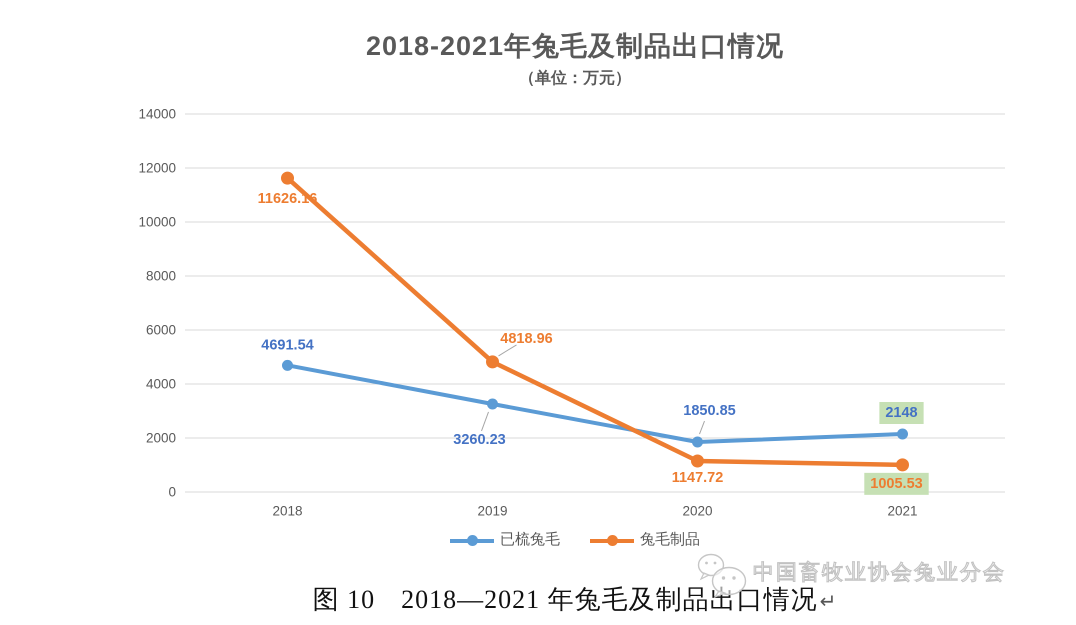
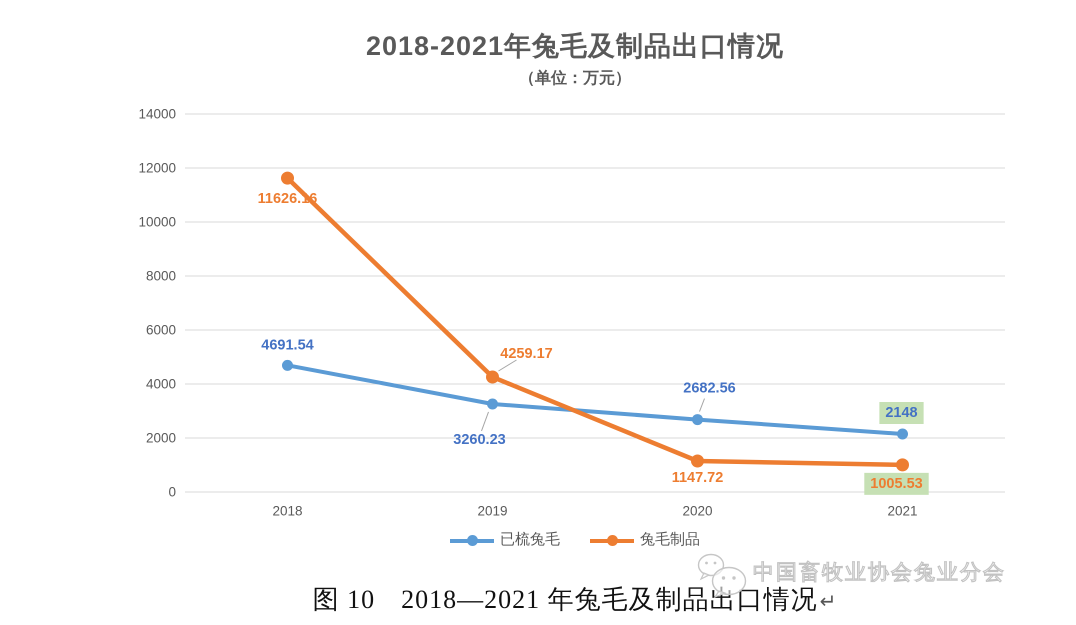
兔毛制品/2019: 4818.96 -> 4259.17
已梳兔毛/2020: 1850.85 -> 2682.56
